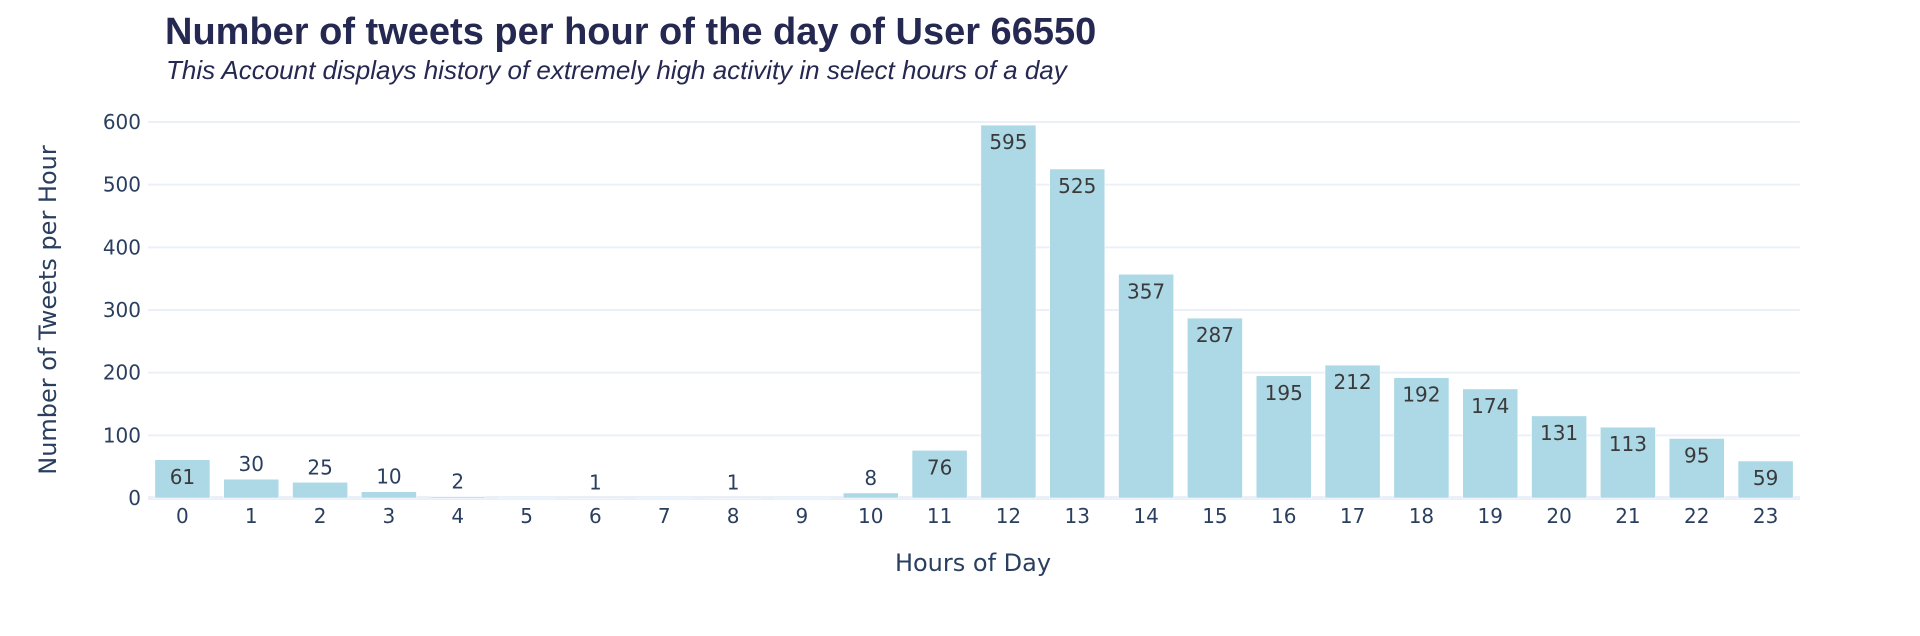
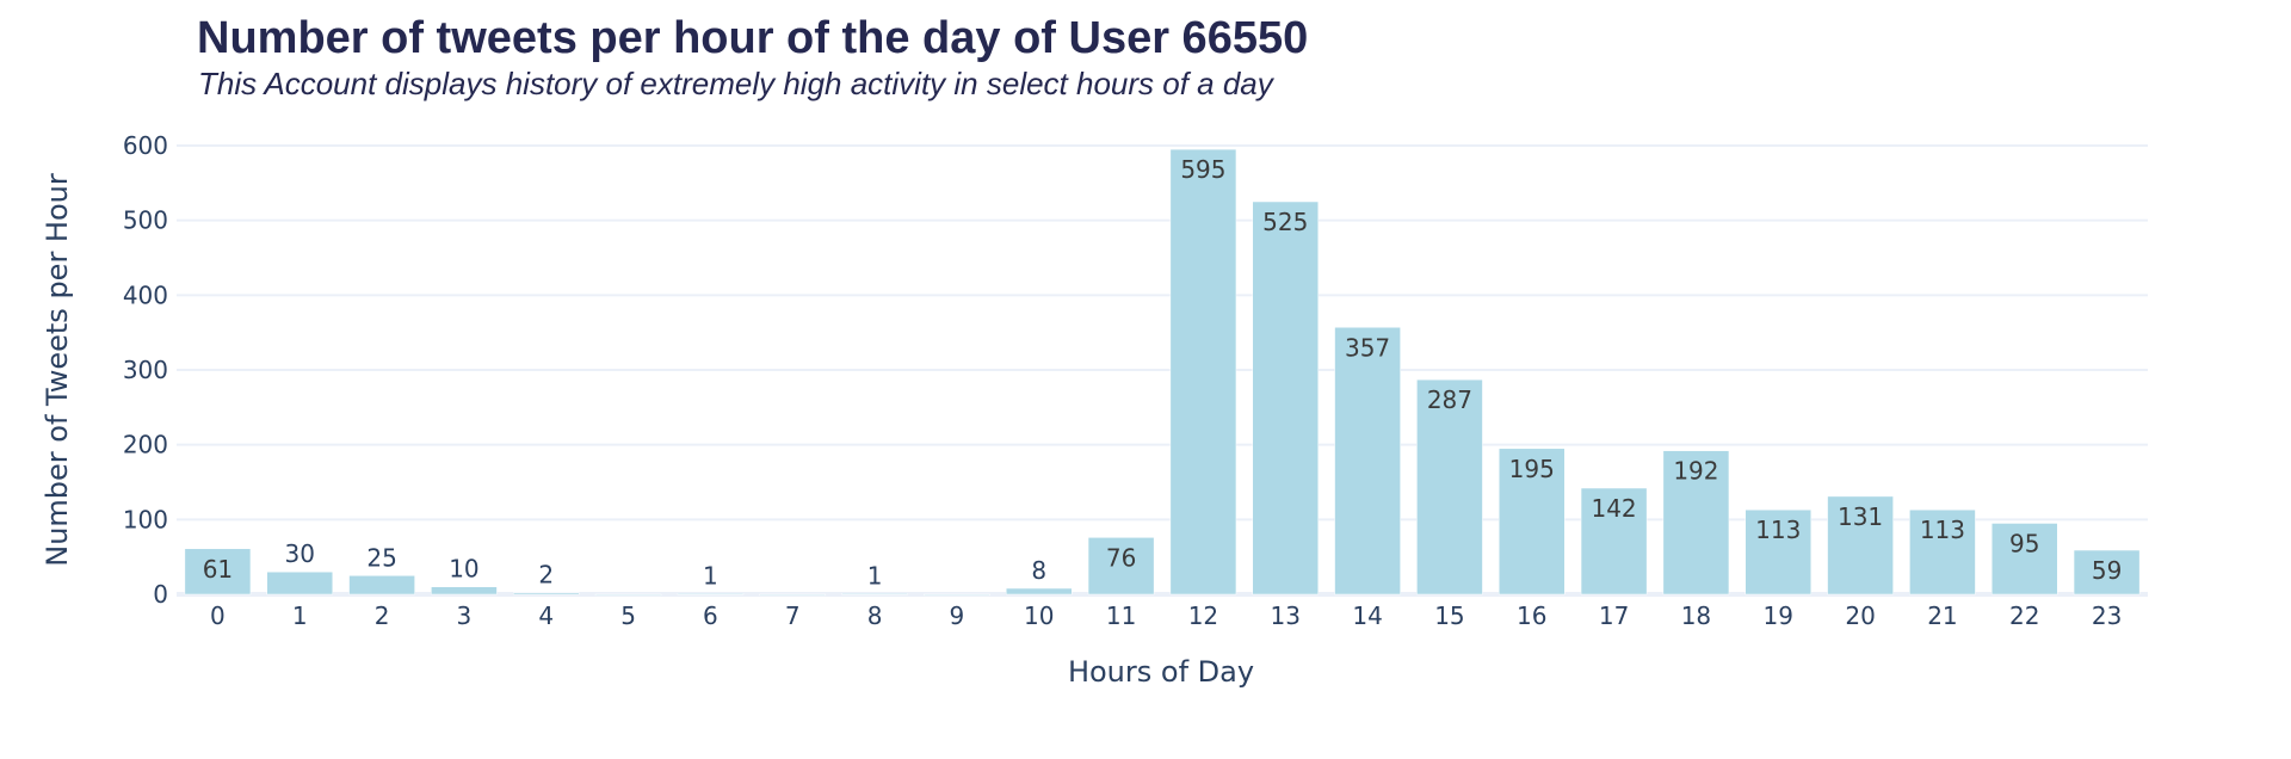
17: 212 -> 142
19: 174 -> 113
